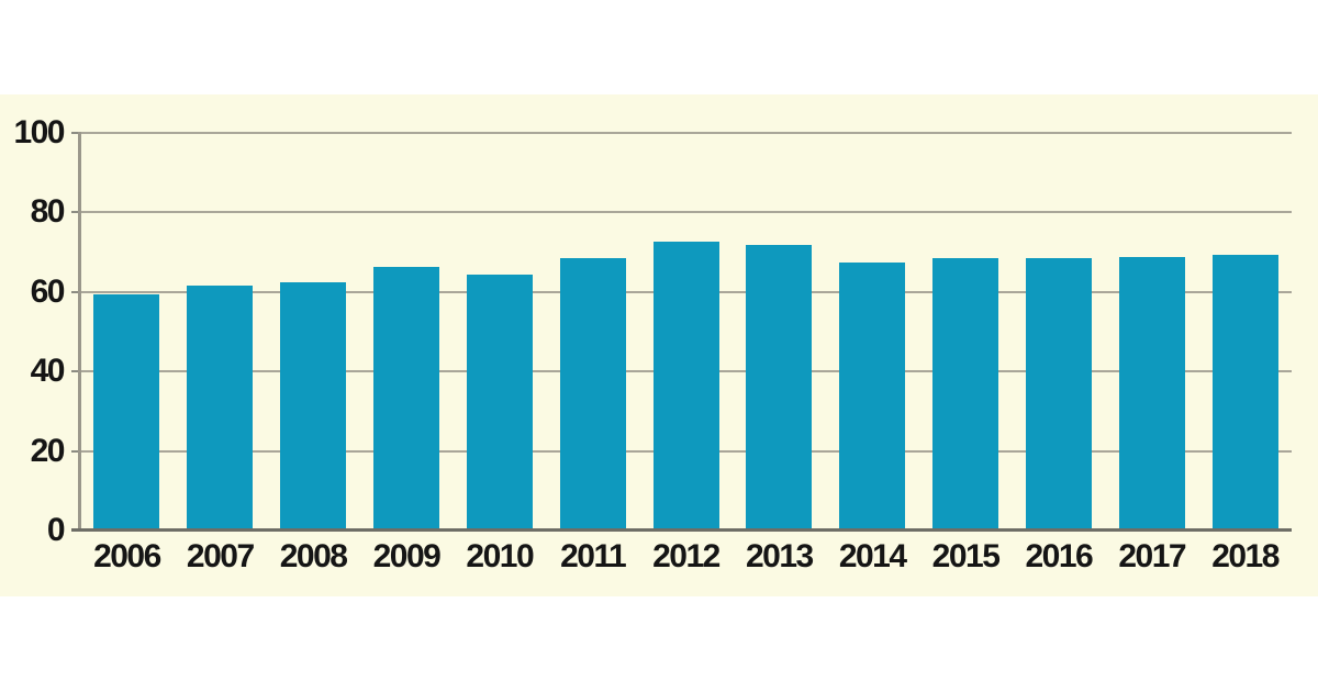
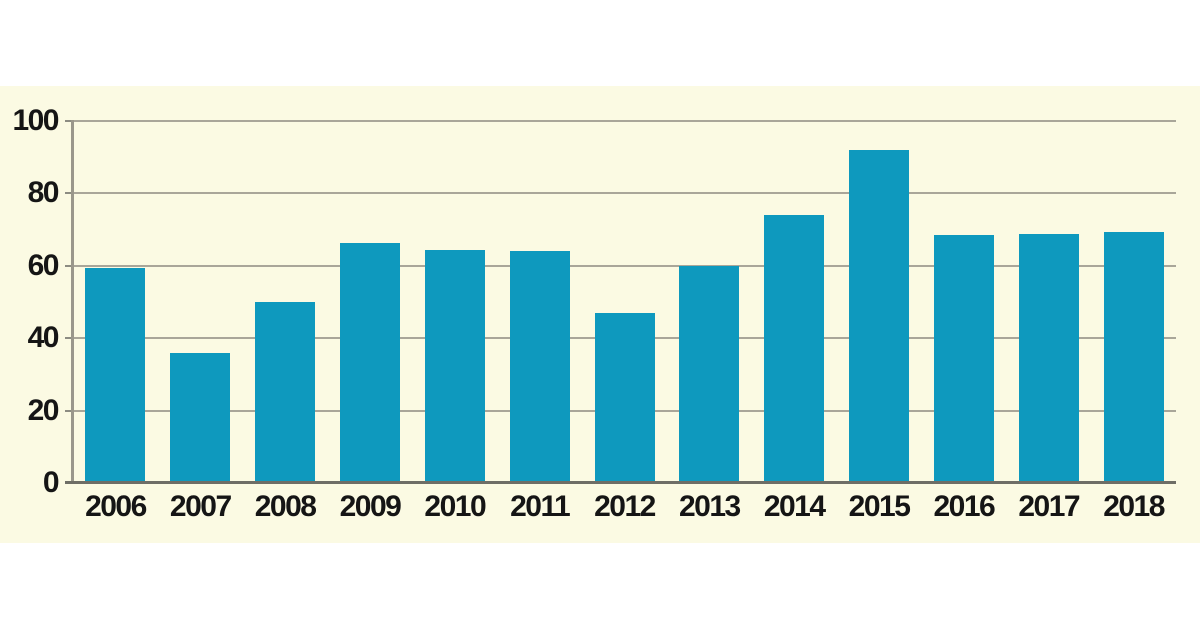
2007: 62 -> 36
2008: 62 -> 50
2011: 69 -> 64
2012: 73 -> 47
2013: 72 -> 60
2014: 67 -> 74
2015: 68 -> 92
